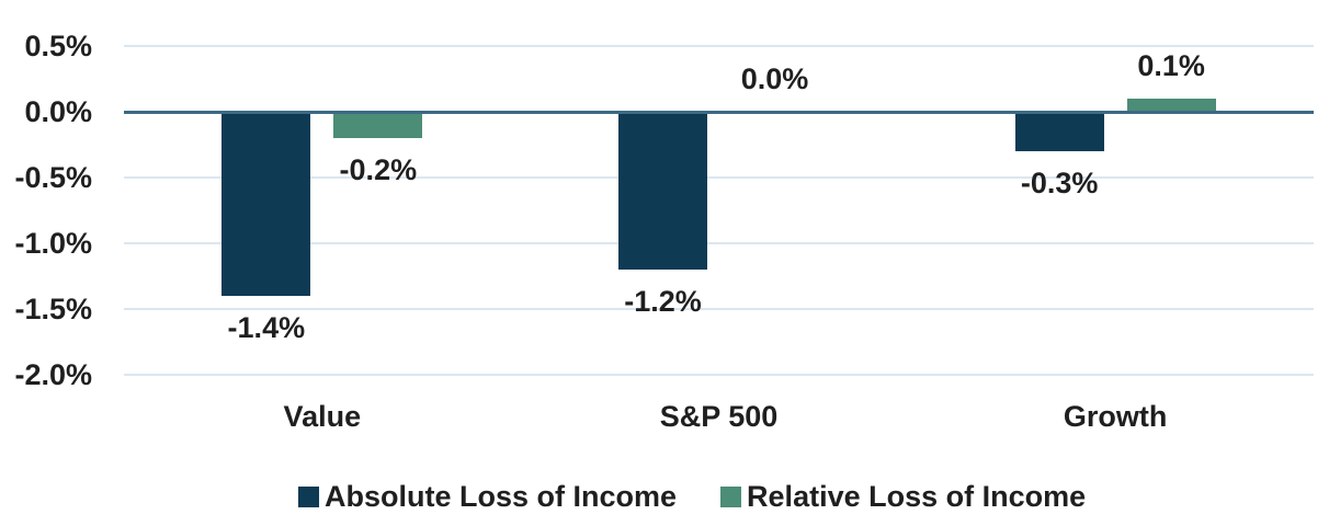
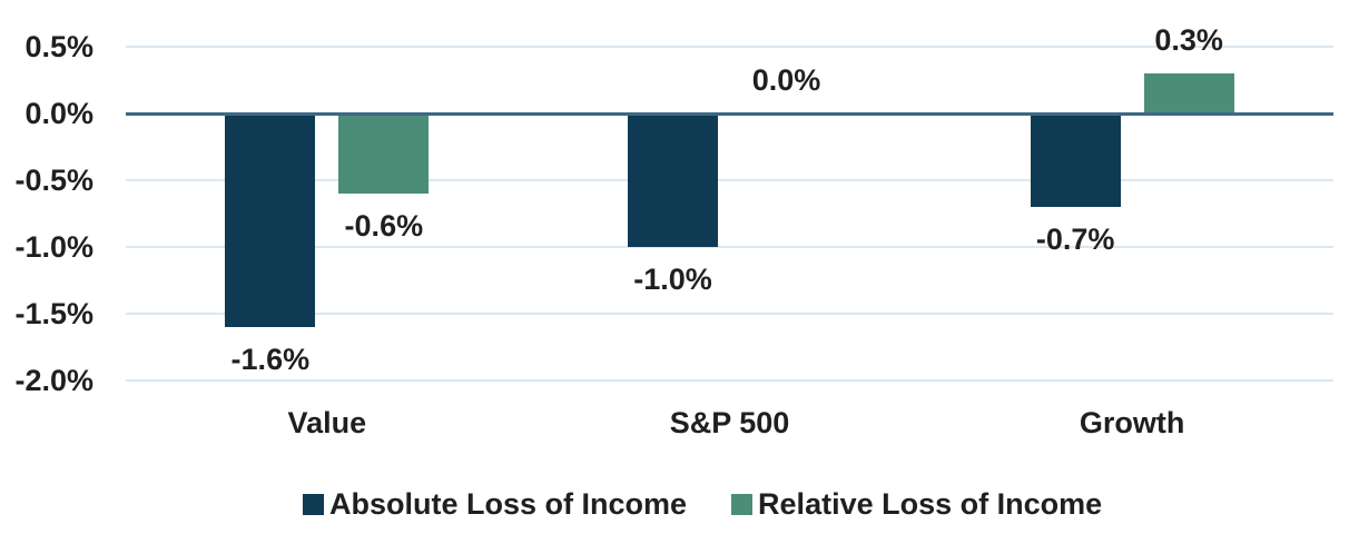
Absolute Loss of Income/Value: -1.4% -> -1.6%
Relative Loss of Income/Value: -0.2% -> -0.6%
Absolute Loss of Income/S&P 500: -1.2% -> -1.0%
Absolute Loss of Income/Growth: -0.3% -> -0.7%
Relative Loss of Income/Growth: 0.1% -> 0.3%
